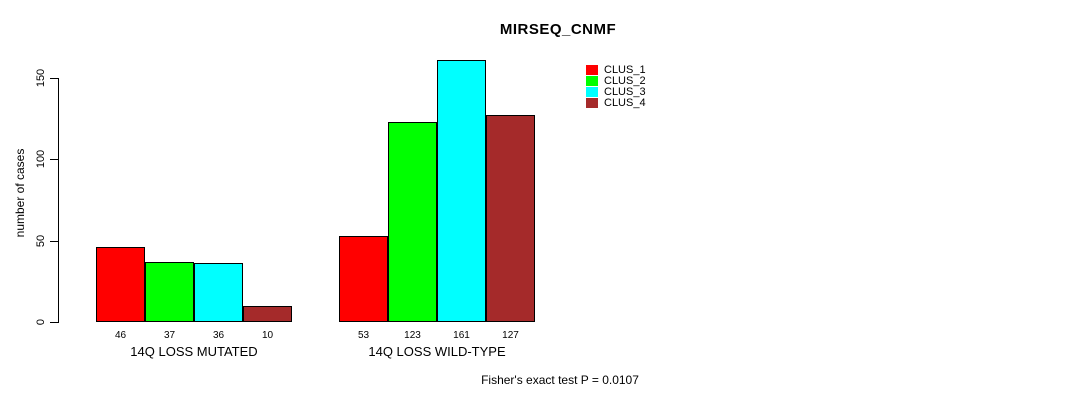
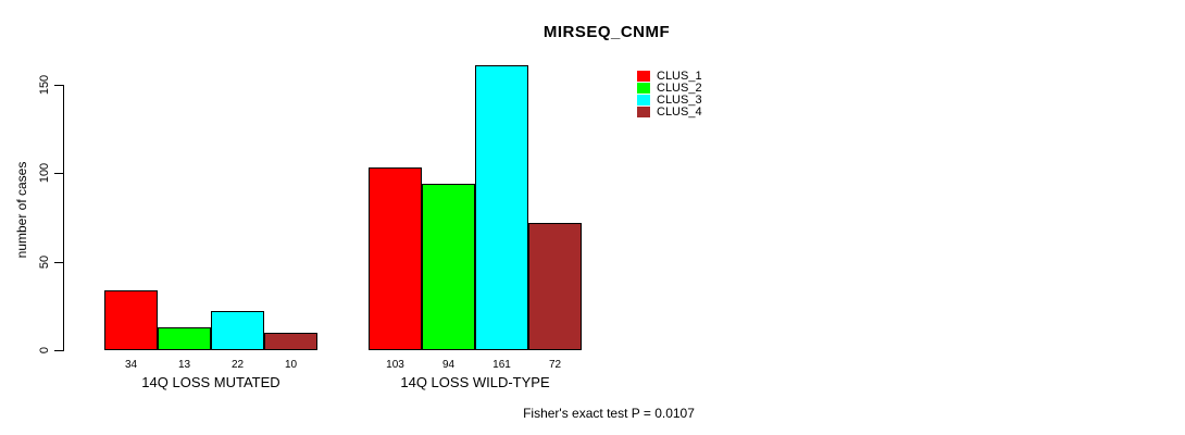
CLUS_1/14Q LOSS MUTATED: 46 -> 34
CLUS_2/14Q LOSS MUTATED: 37 -> 13
CLUS_3/14Q LOSS MUTATED: 36 -> 22
CLUS_1/14Q LOSS WILD-TYPE: 53 -> 103
CLUS_2/14Q LOSS WILD-TYPE: 123 -> 94
CLUS_4/14Q LOSS WILD-TYPE: 127 -> 72
